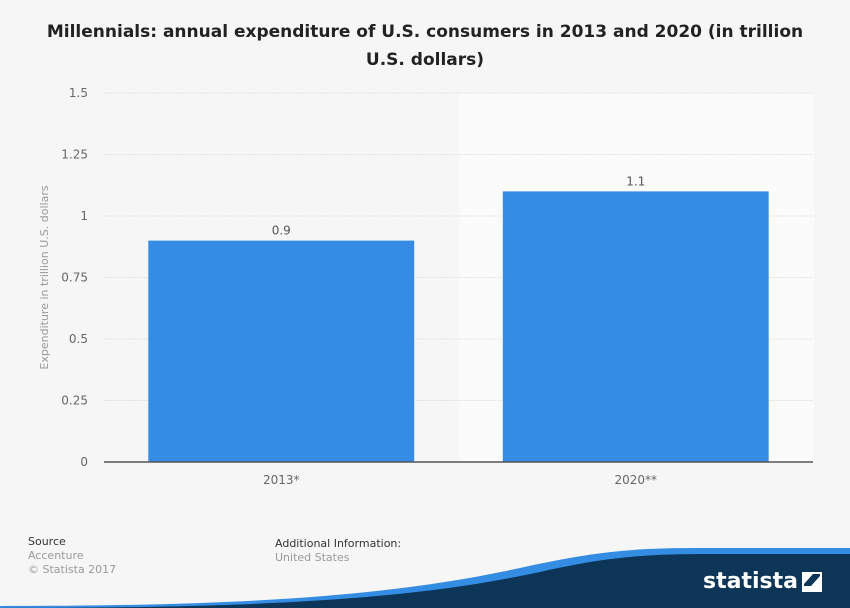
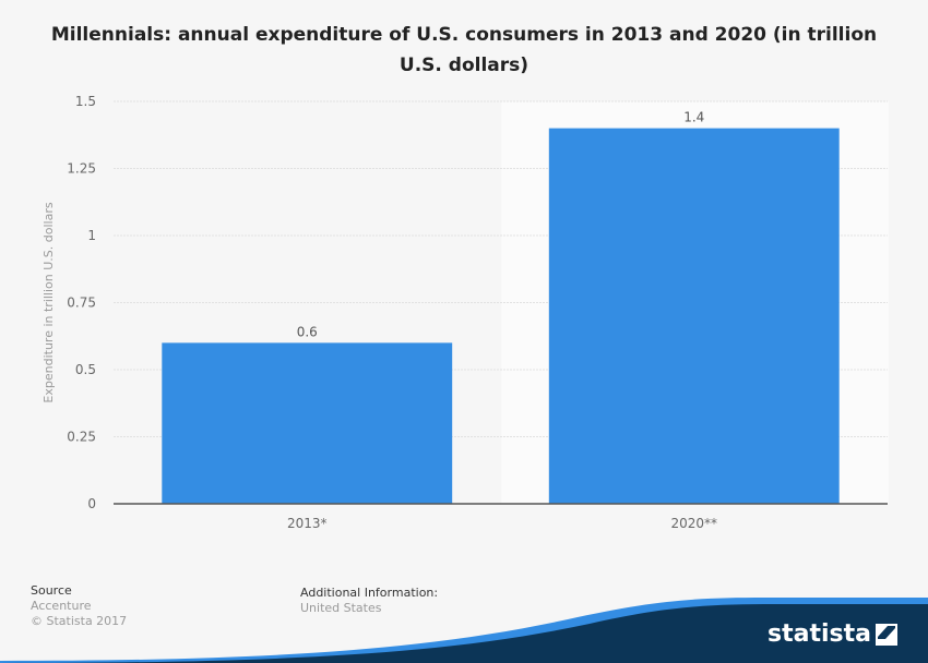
2013*: 0.9 -> 0.6
2020**: 1.1 -> 1.4
